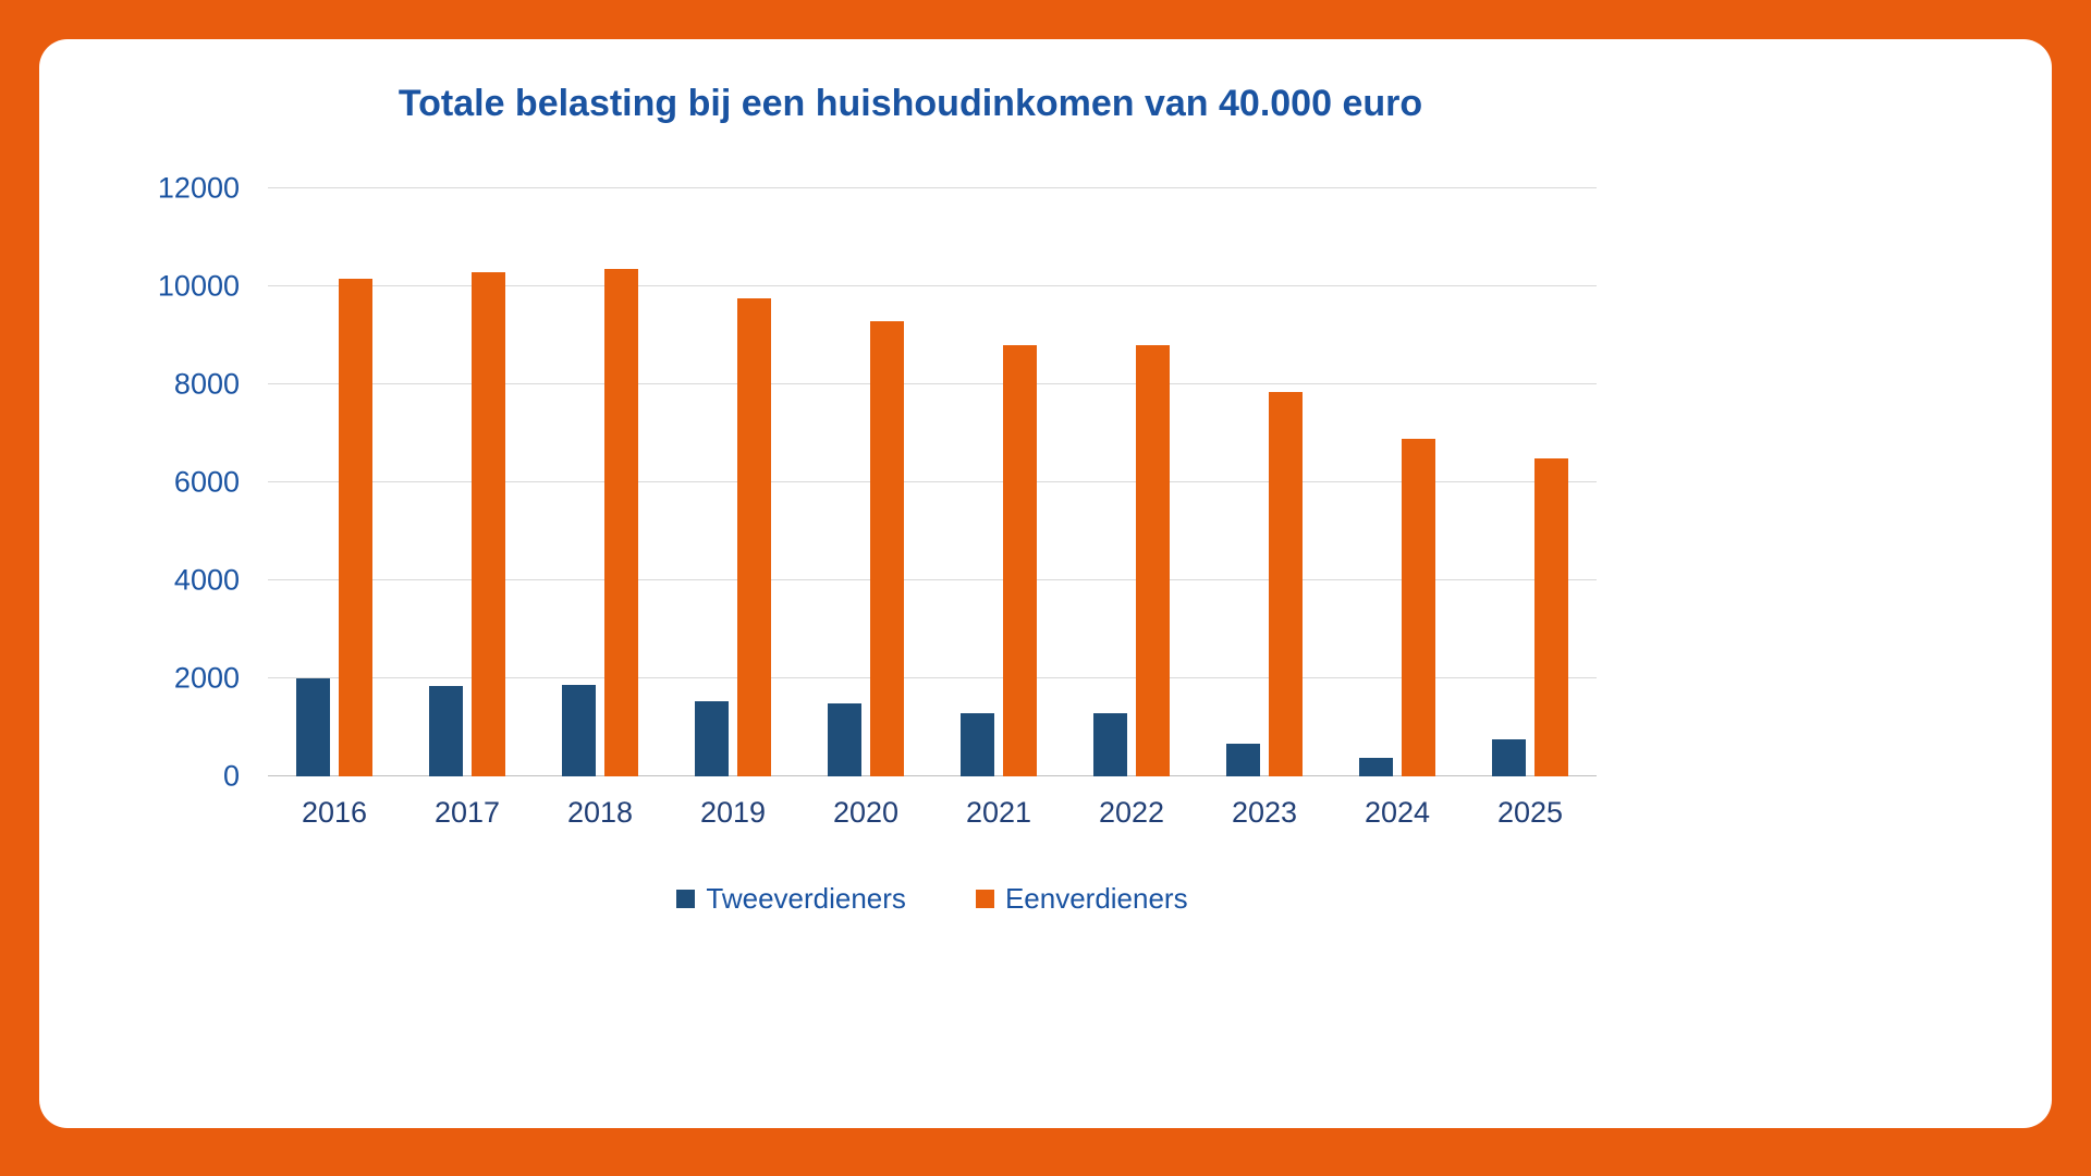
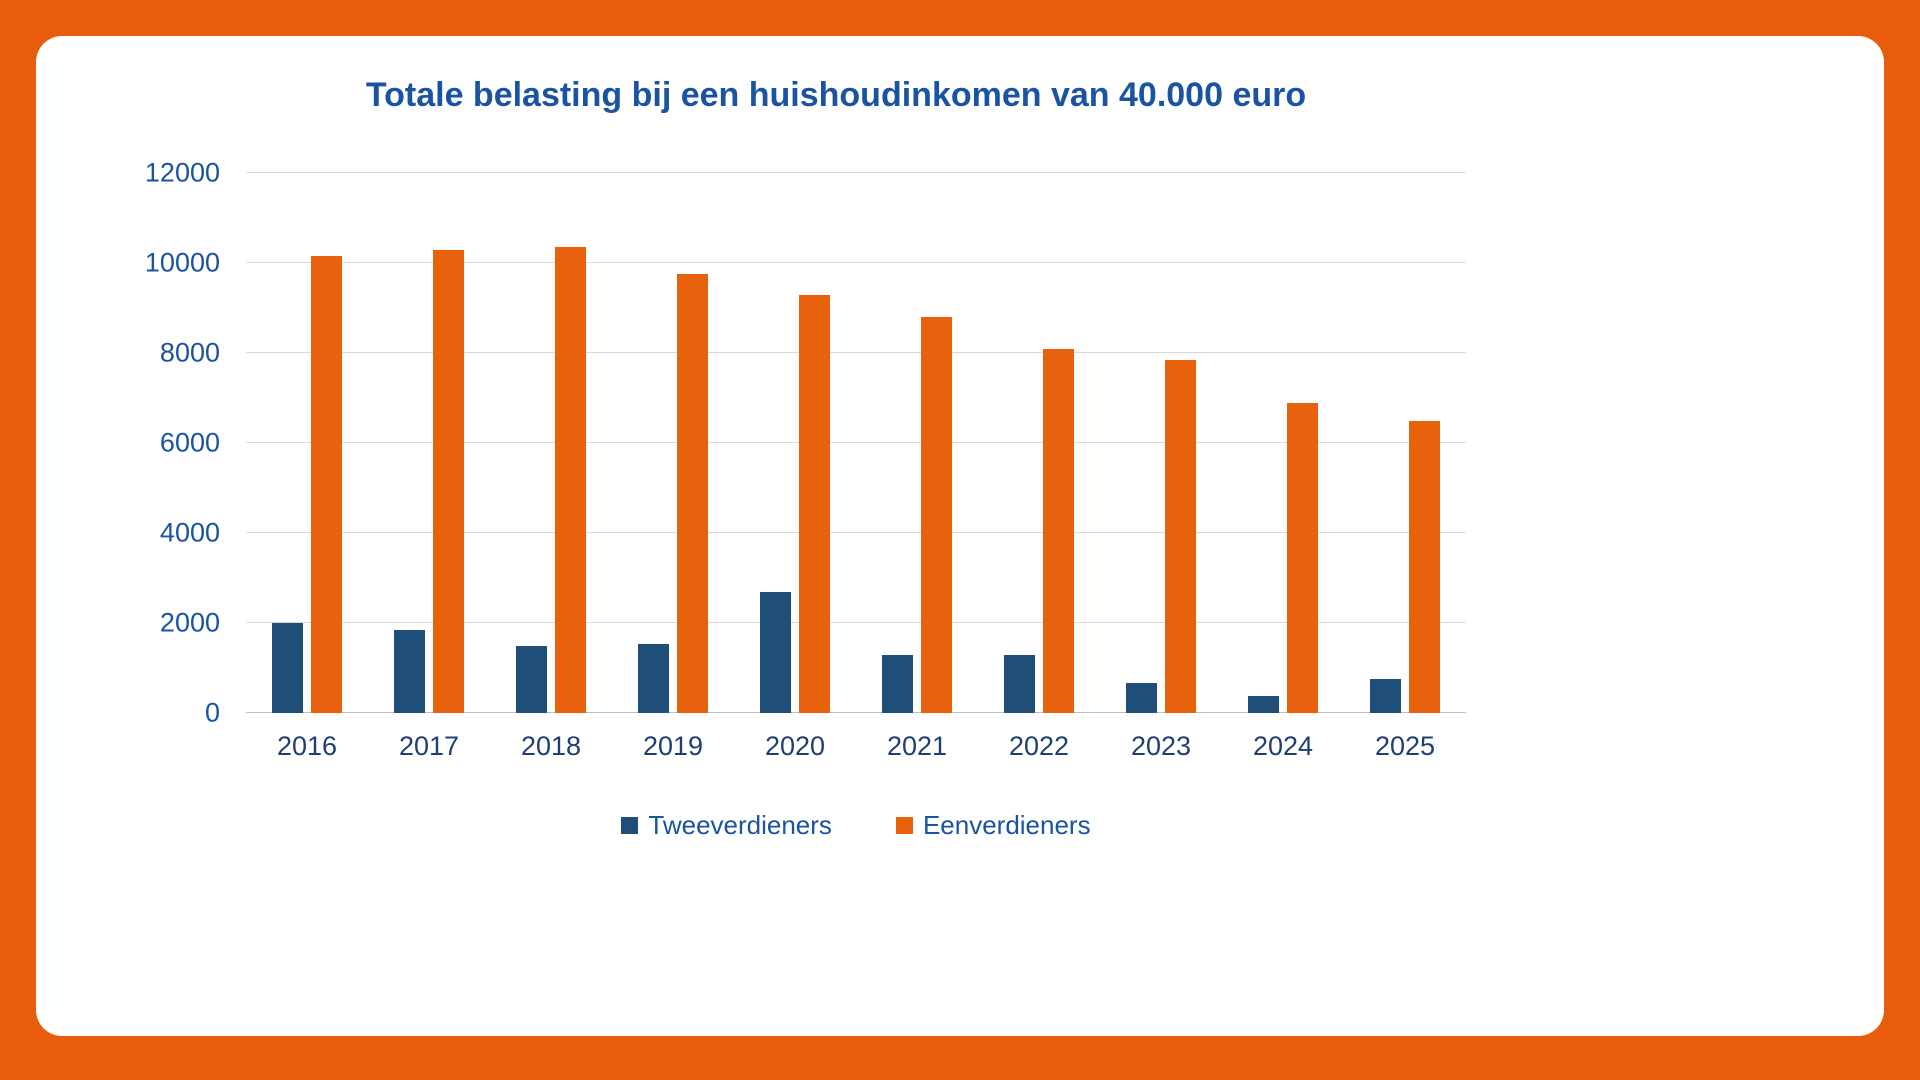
Tweeverdieners/2018: 1900 -> 1500
Tweeverdieners/2020: 1500 -> 2700
Eenverdieners/2022: 8800 -> 8100
